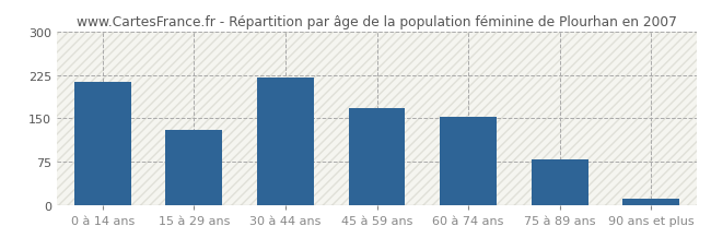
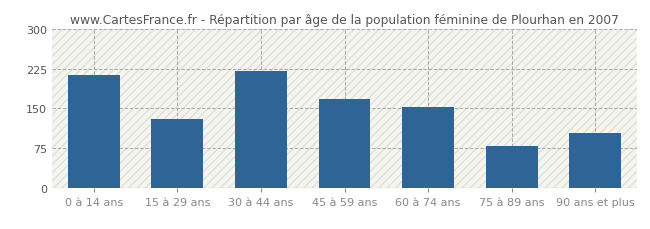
90 ans et plus: 10 -> 104
